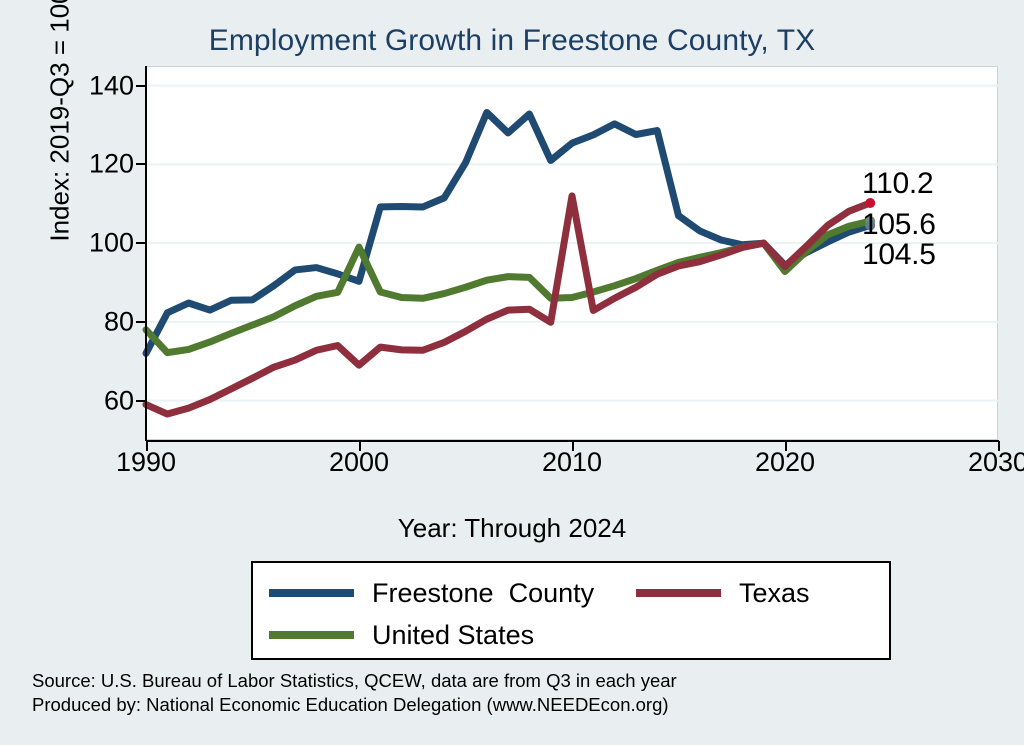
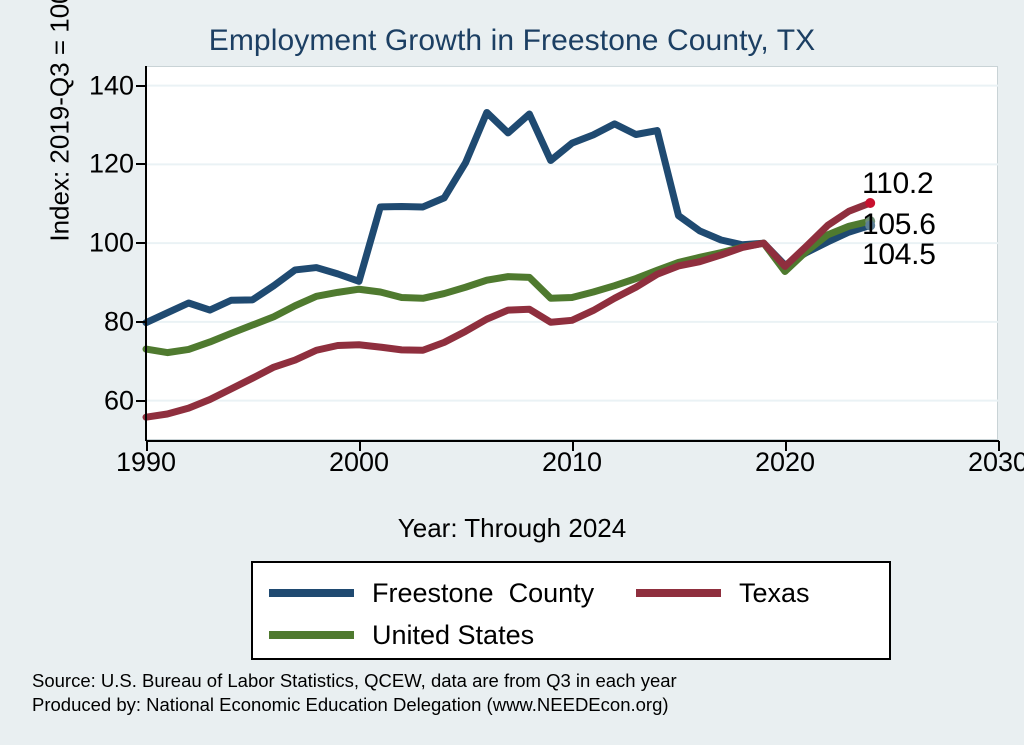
Freestone County/1990: 72 -> 80
Texas/1990: 59 -> 56
United States/1990: 78 -> 73
Texas/2000: 69 -> 74
United States/2000: 99 -> 88
Texas/2010: 112 -> 80
